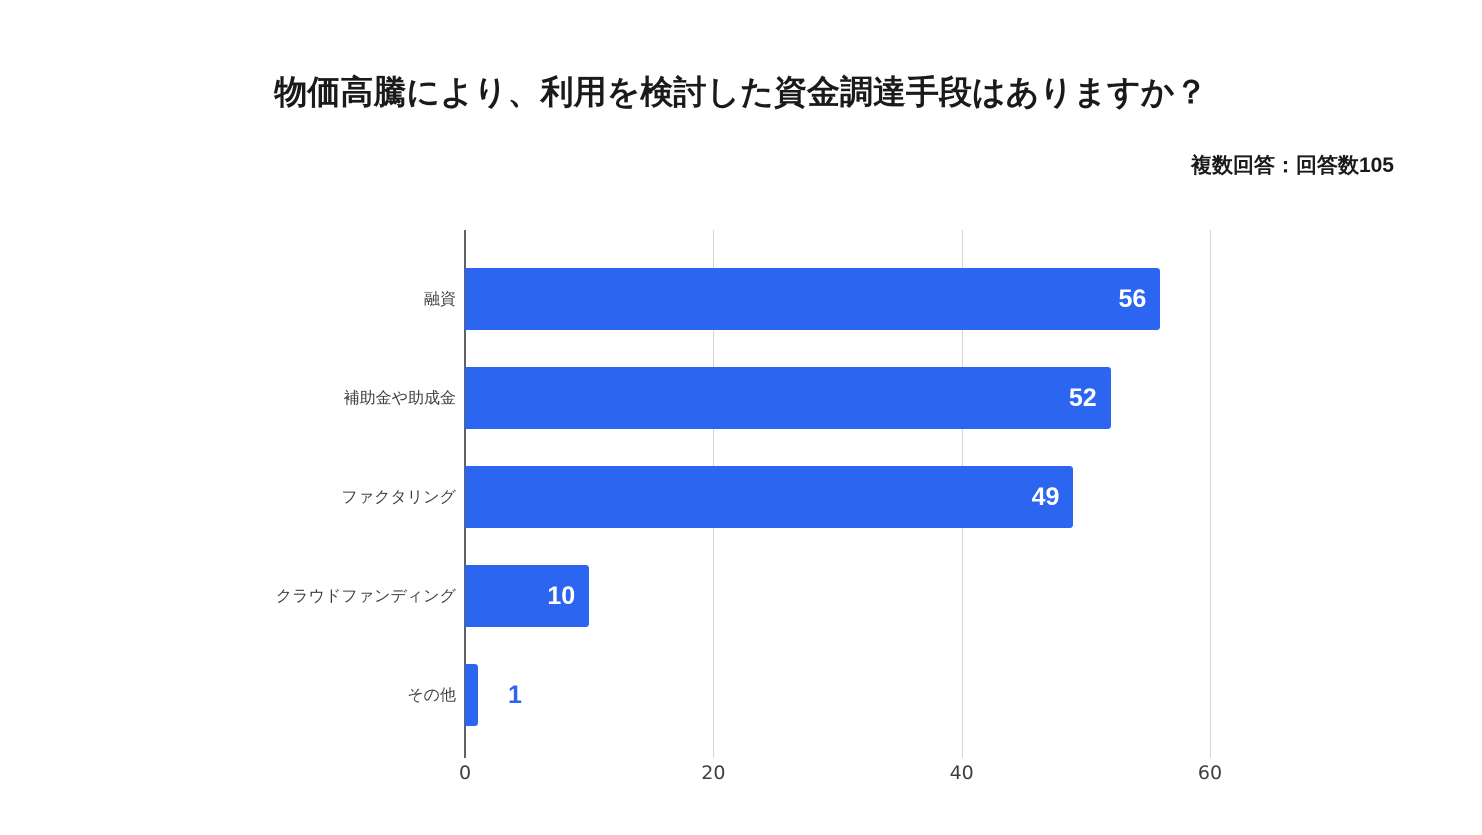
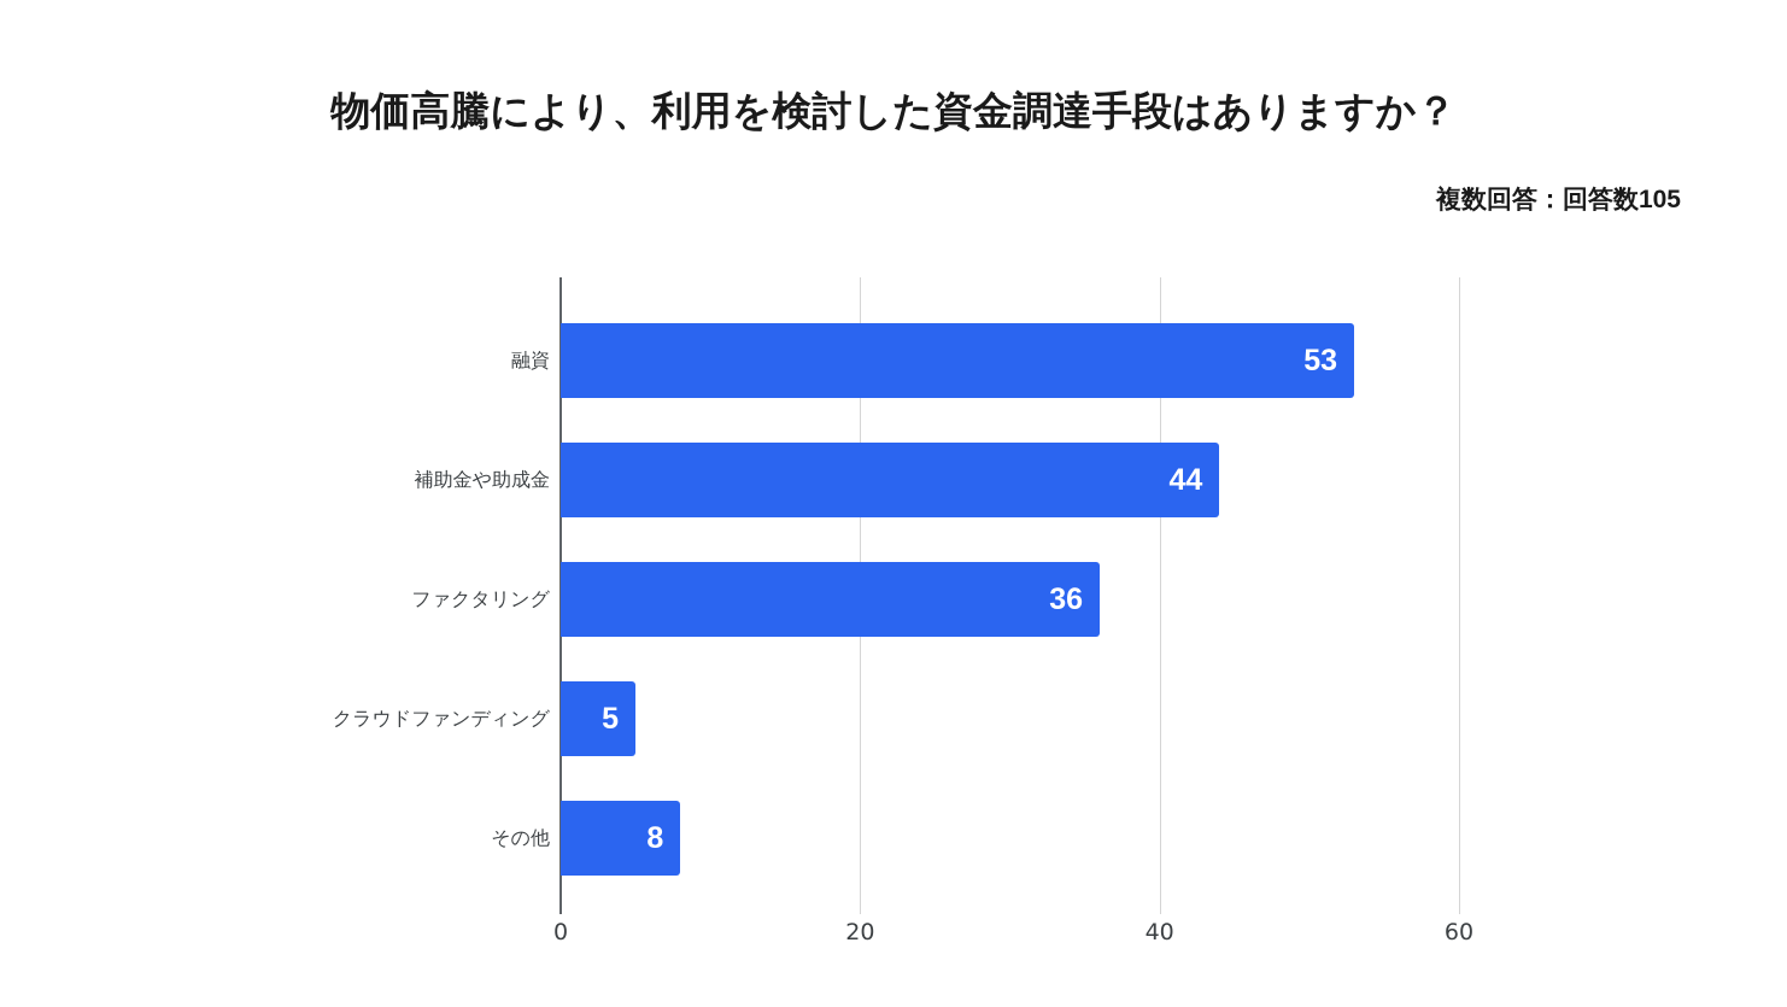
融資: 56 -> 53
補助金や助成金: 52 -> 44
ファクタリング: 49 -> 36
クラウドファンディング: 10 -> 5
その他: 1 -> 8
